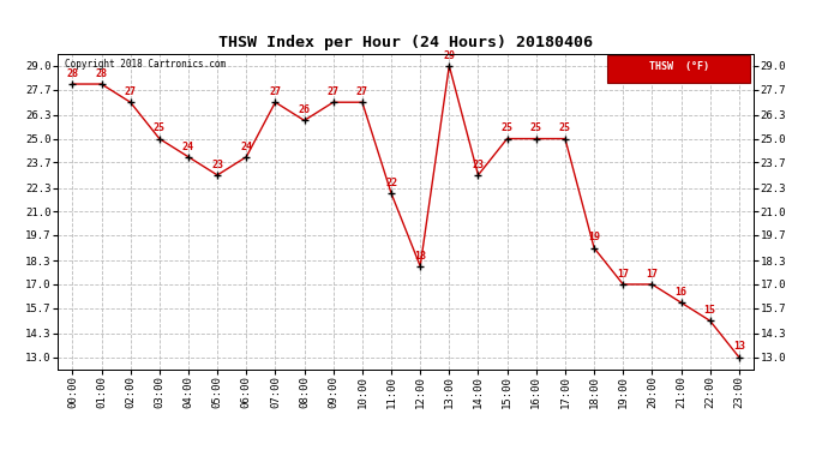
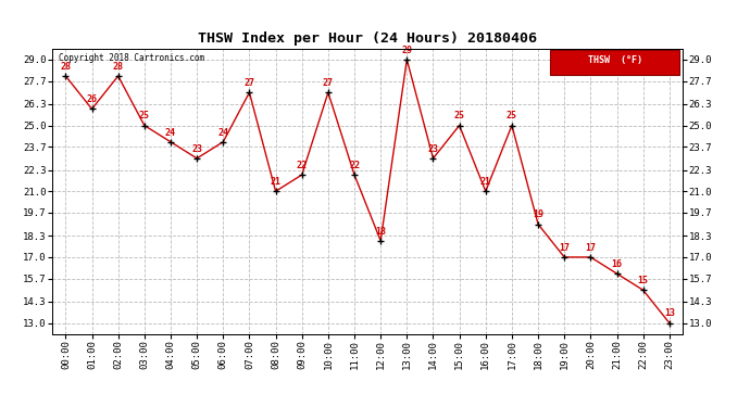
01:00: 28 -> 26
02:00: 27 -> 28
08:00: 26 -> 21
09:00: 27 -> 22
16:00: 25 -> 21
